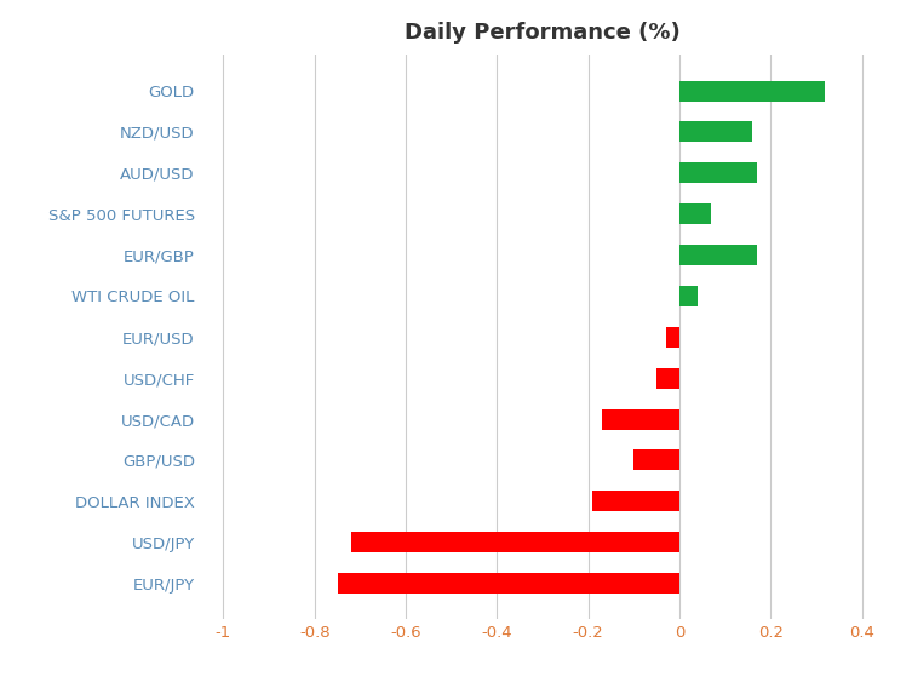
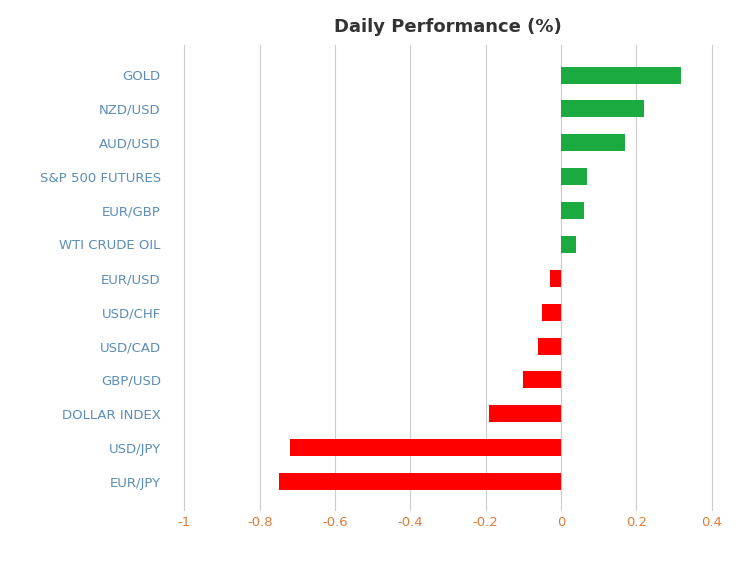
NZD/USD: 0.16 -> 0.22
EUR/GBP: 0.17 -> 0.06
USD/CAD: -0.17 -> -0.06
